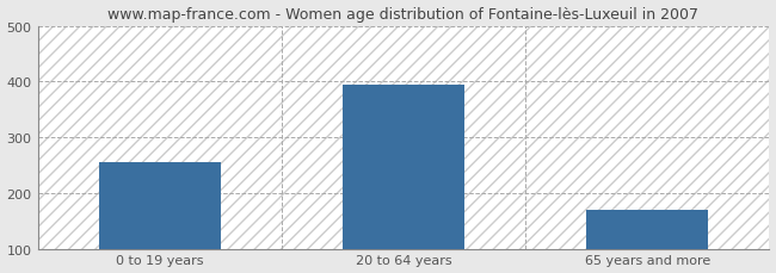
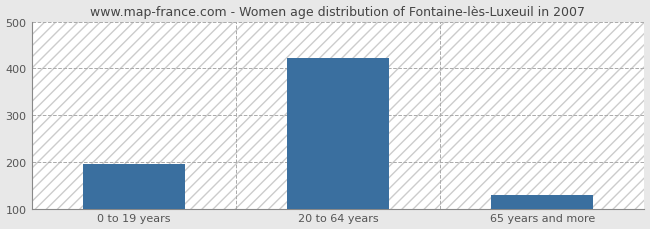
0 to 19 years: 255 -> 195
20 to 64 years: 395 -> 422
65 years and more: 170 -> 130
